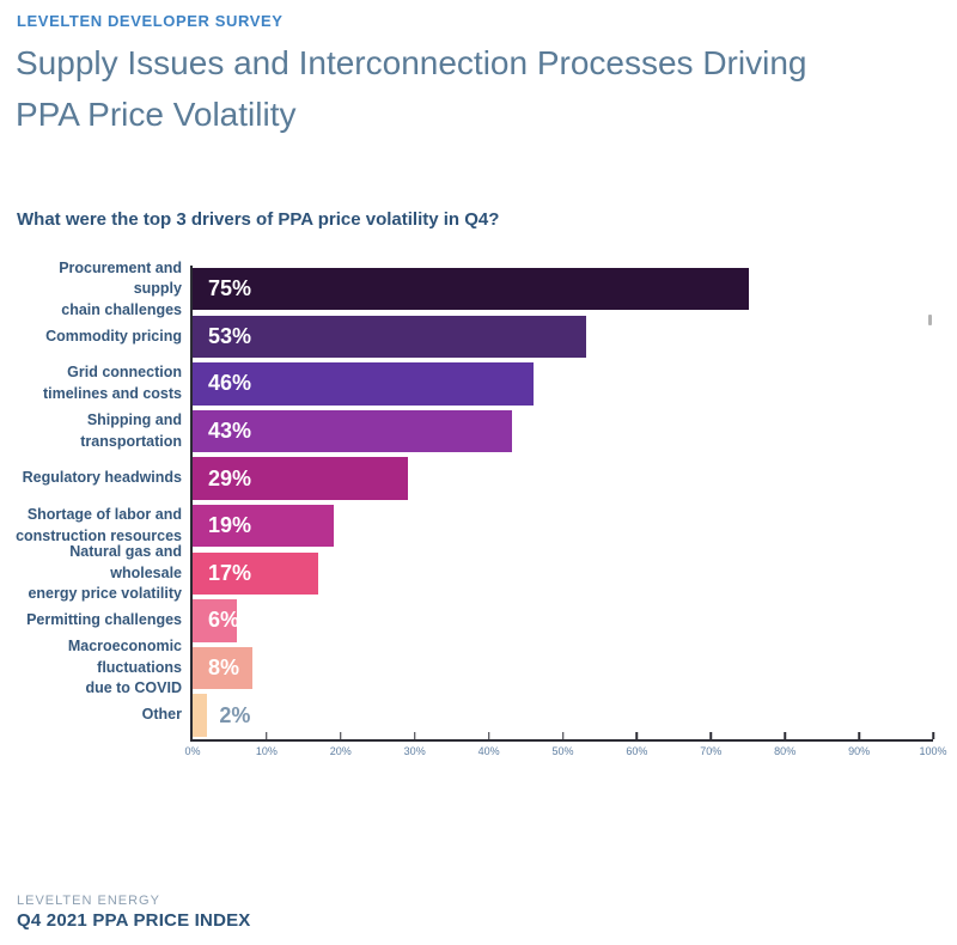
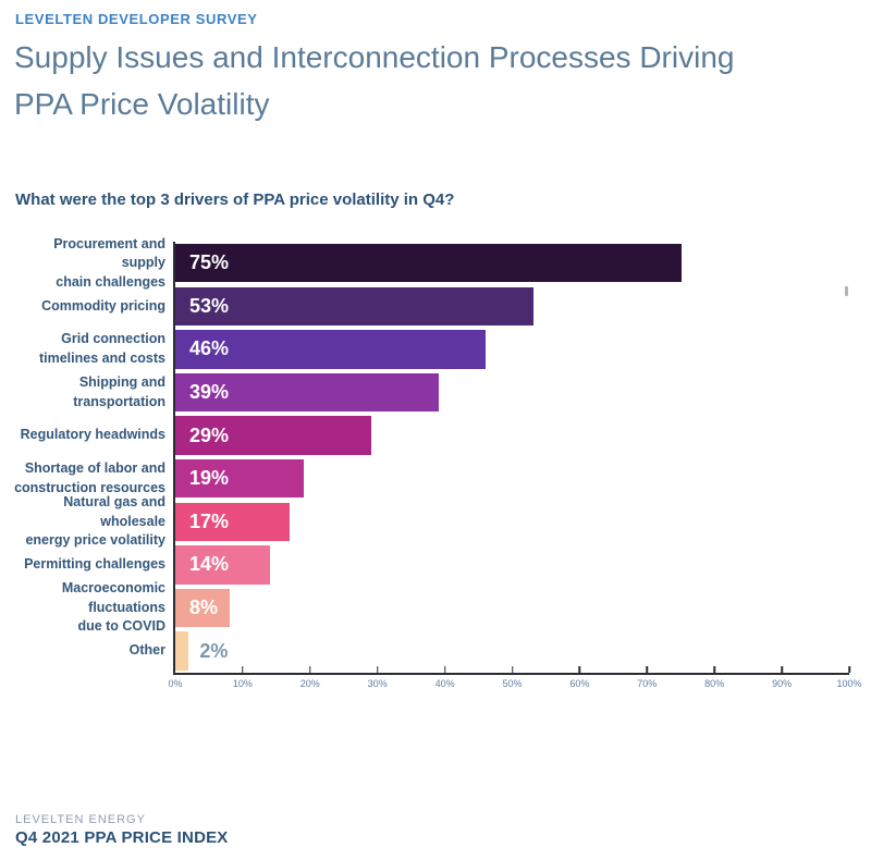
Shipping and transportation: 43% -> 39%
Permitting challenges: 6% -> 14%
